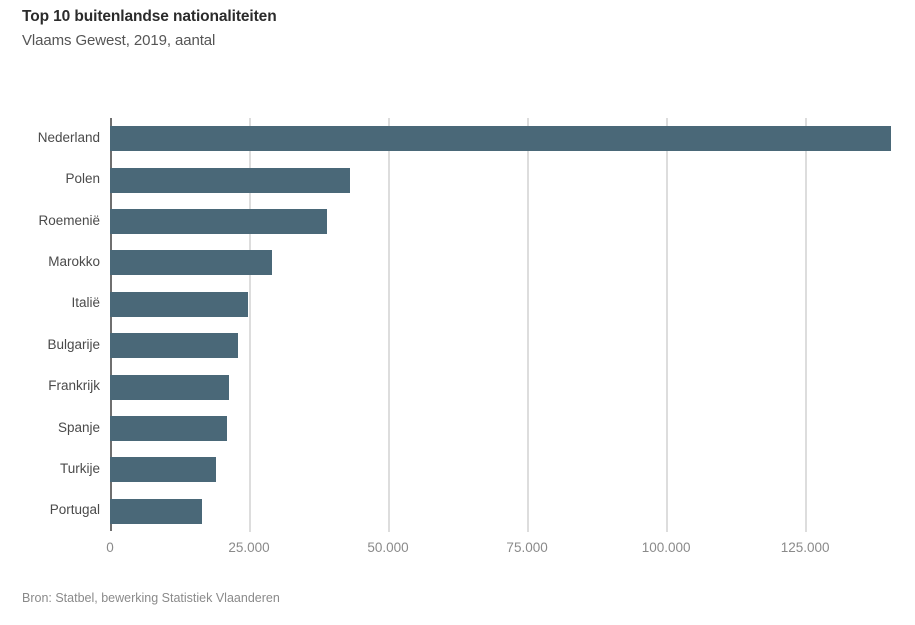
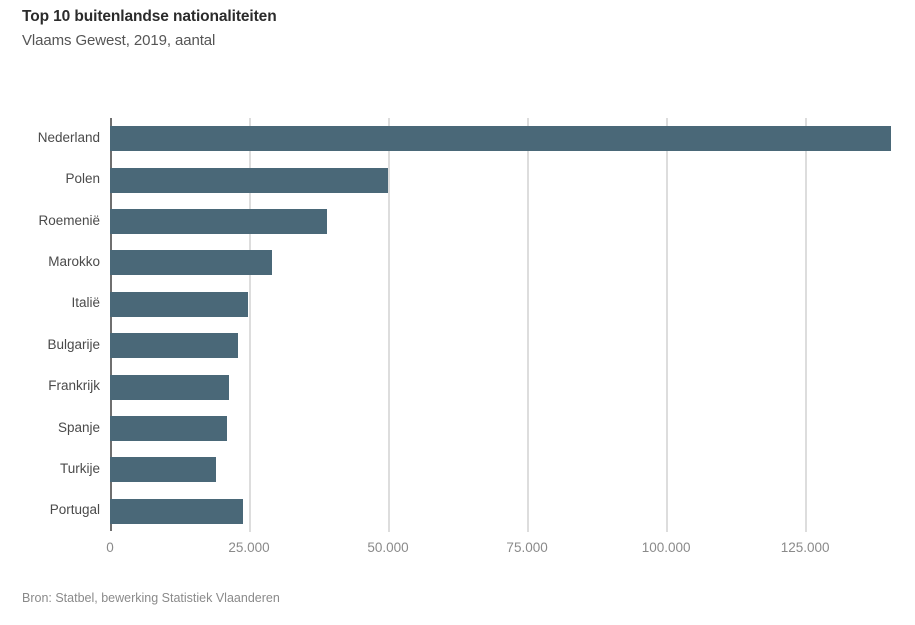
Polen: 43000 -> 50000
Portugal: 17000 -> 24000
